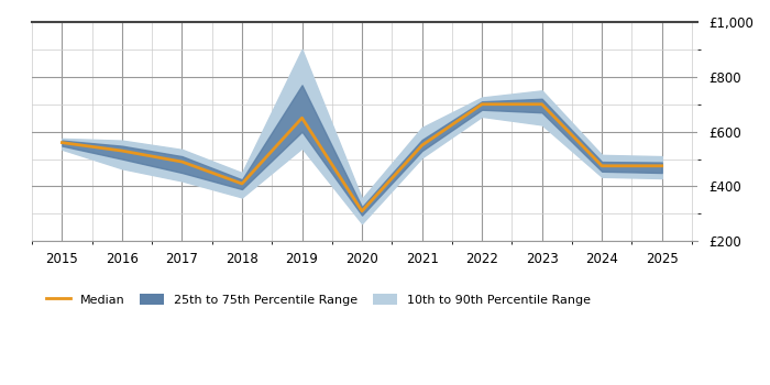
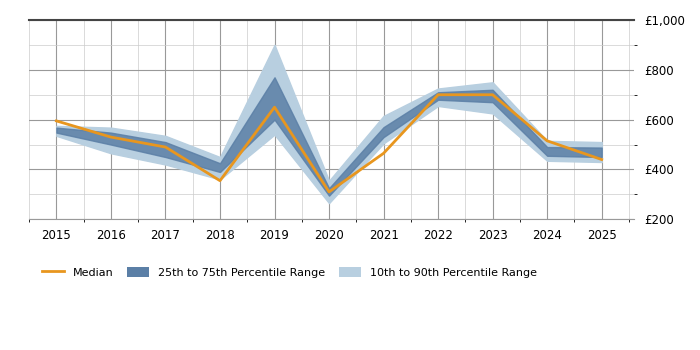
Median/2015: £560 -> £595
Median/2018: £410 -> £355
Median/2021: £550 -> £465
Median/2024: £475 -> £515
Median/2025: £475 -> £440
